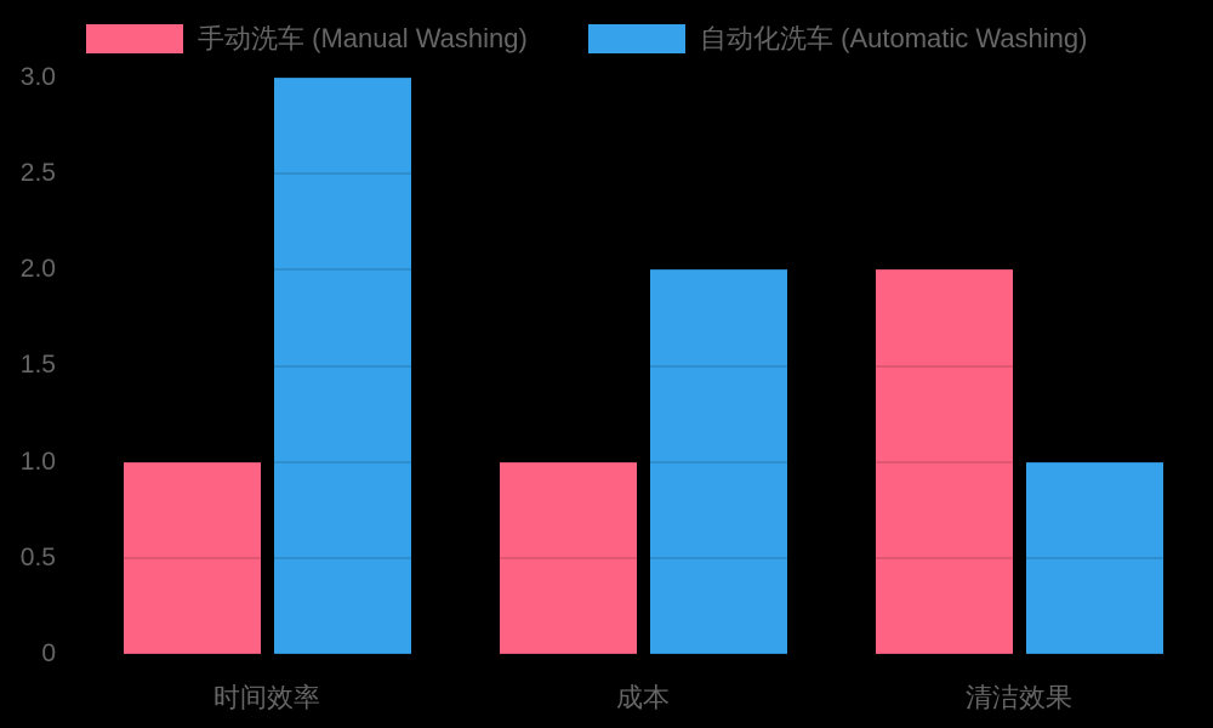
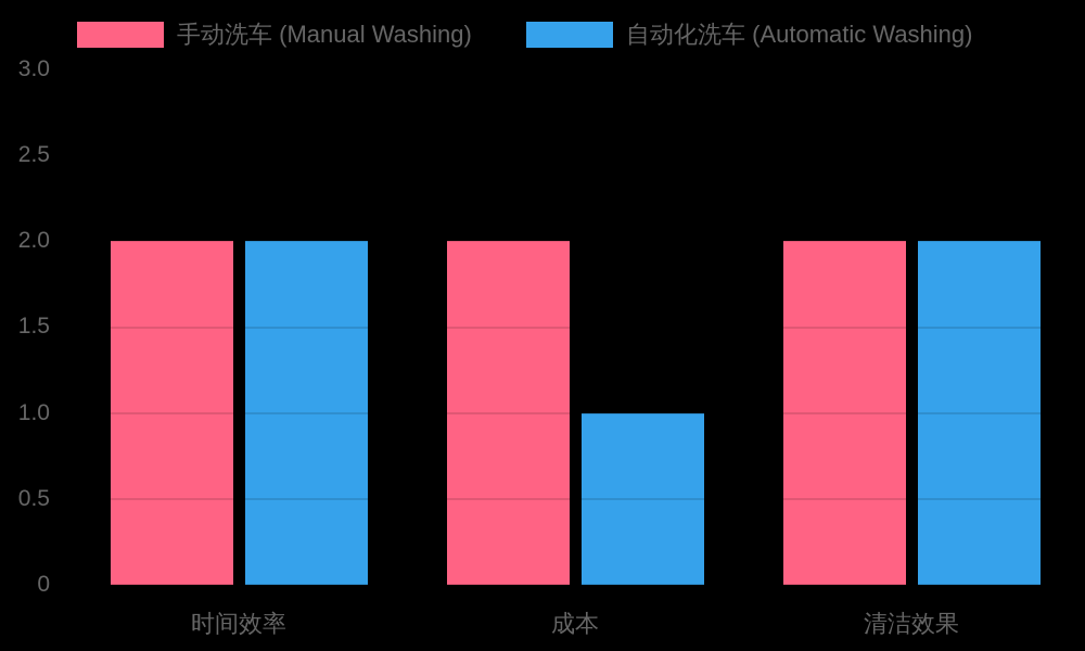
手动洗车 (Manual Washing)/时间效率: 1 -> 2
自动化洗车 (Automatic Washing)/时间效率: 3 -> 2
手动洗车 (Manual Washing)/成本: 1 -> 2
自动化洗车 (Automatic Washing)/成本: 2 -> 1
自动化洗车 (Automatic Washing)/清洁效果: 1 -> 2
